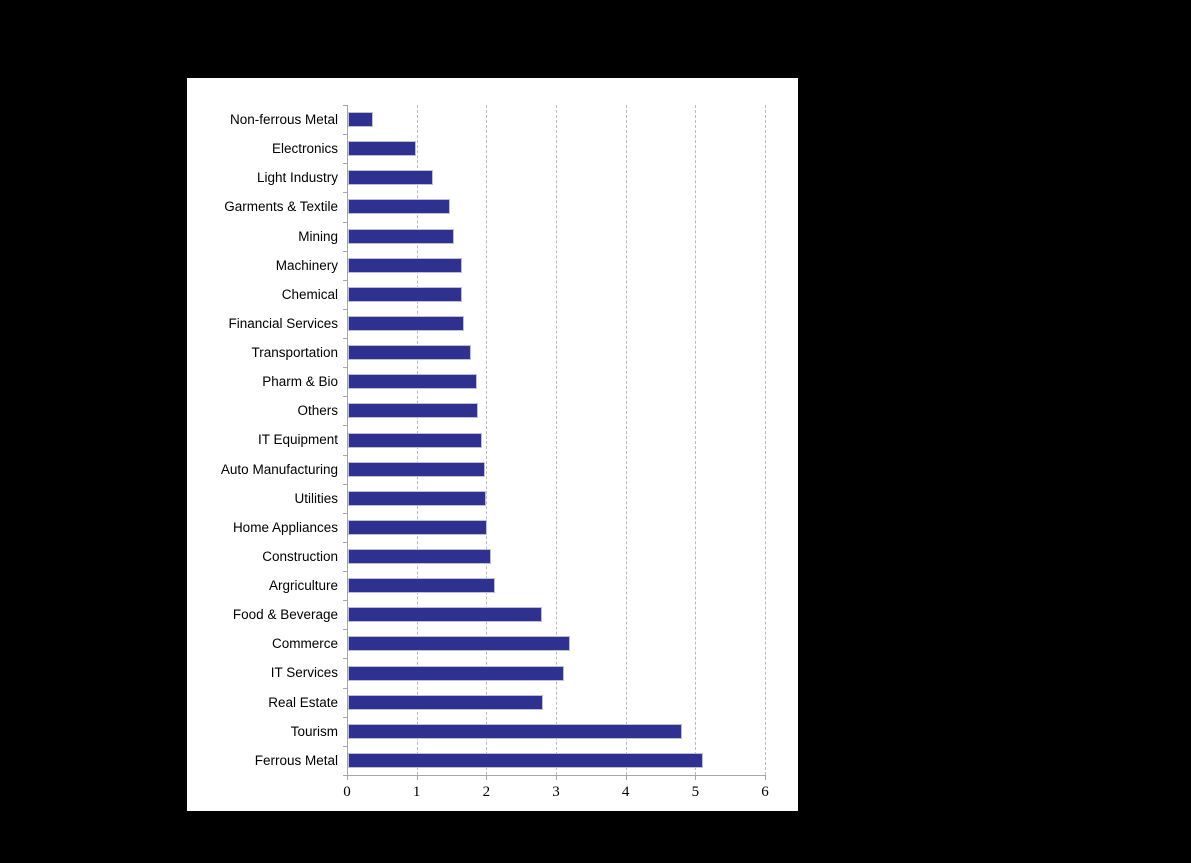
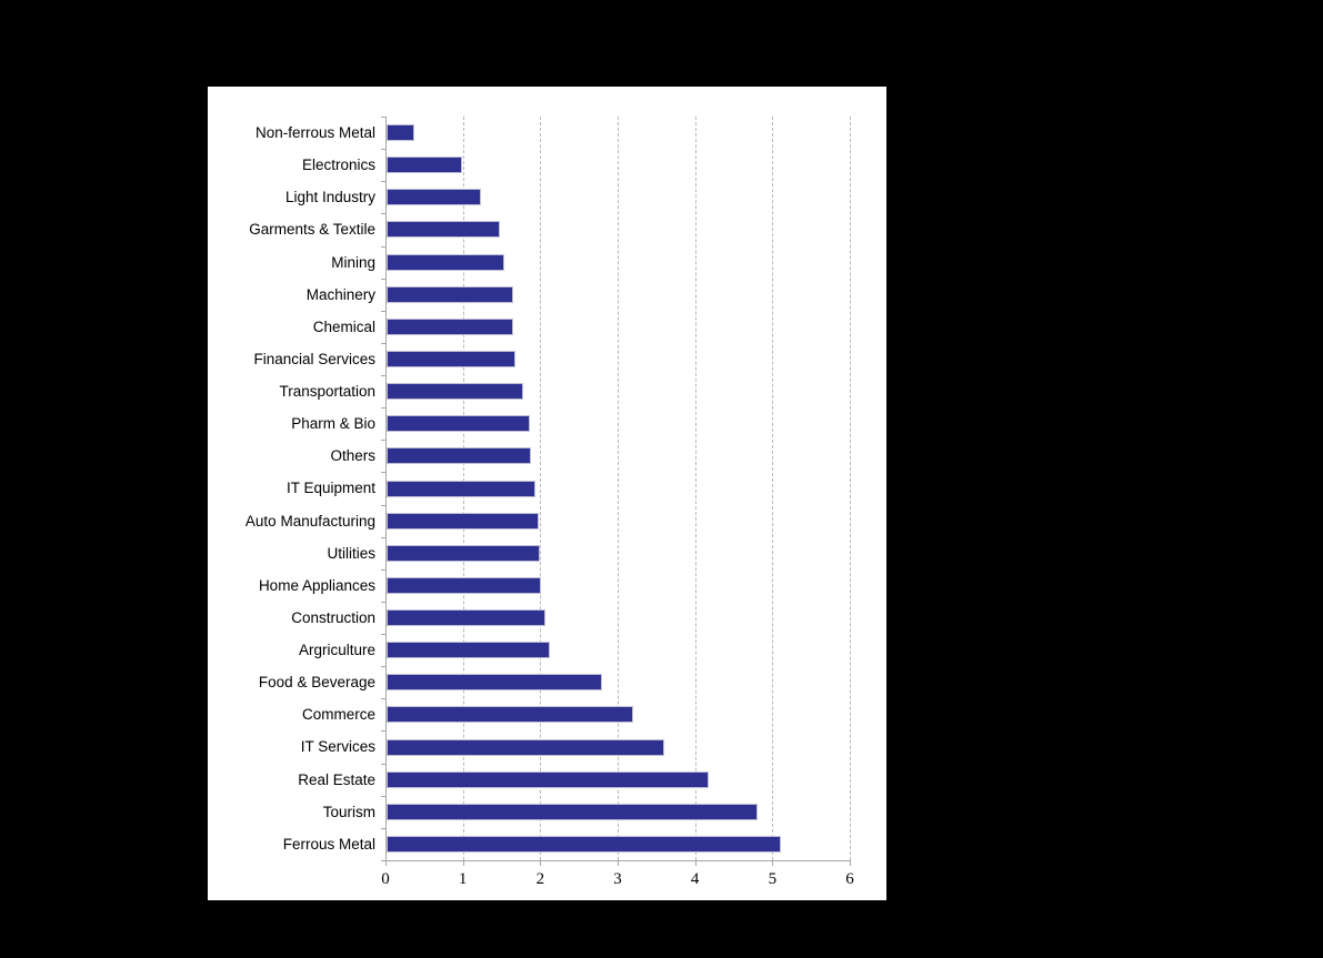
IT Services: 3.1 -> 3.6
Real Estate: 2.8 -> 4.2
